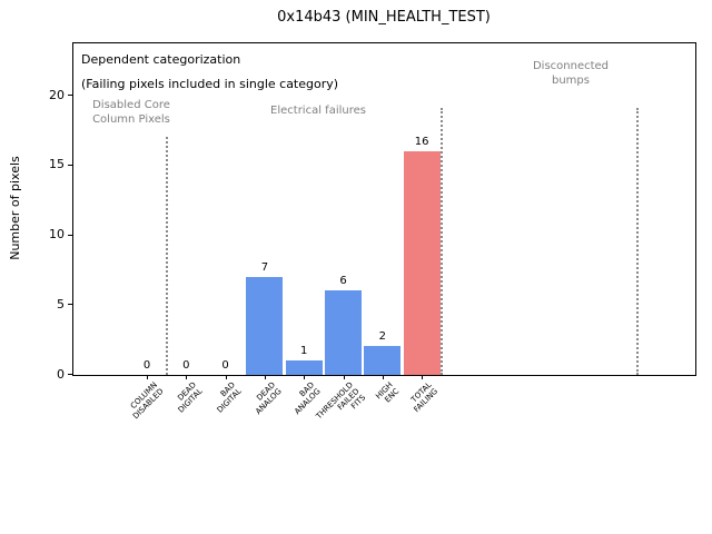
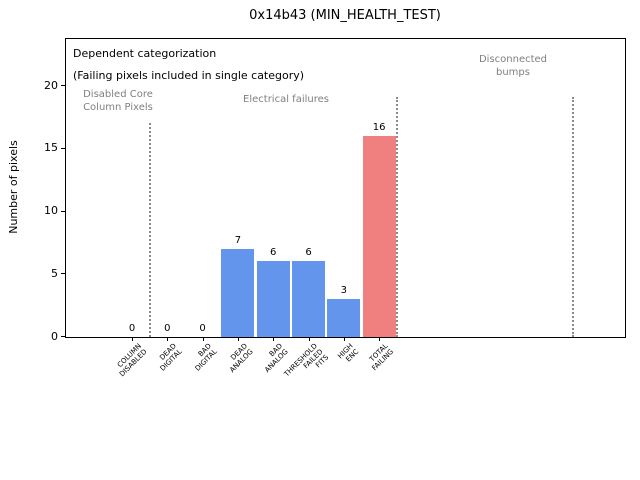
BAD ANALOG: 1 -> 6
HIGH ENC: 2 -> 3
